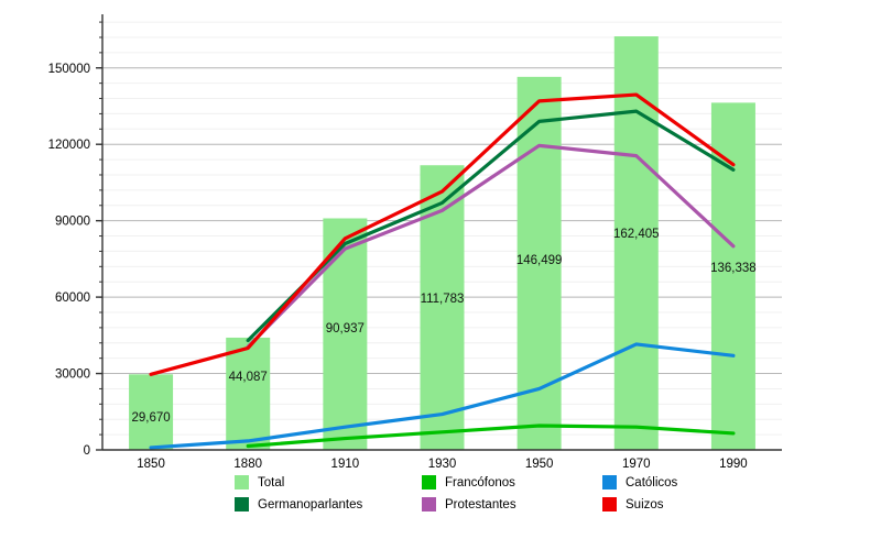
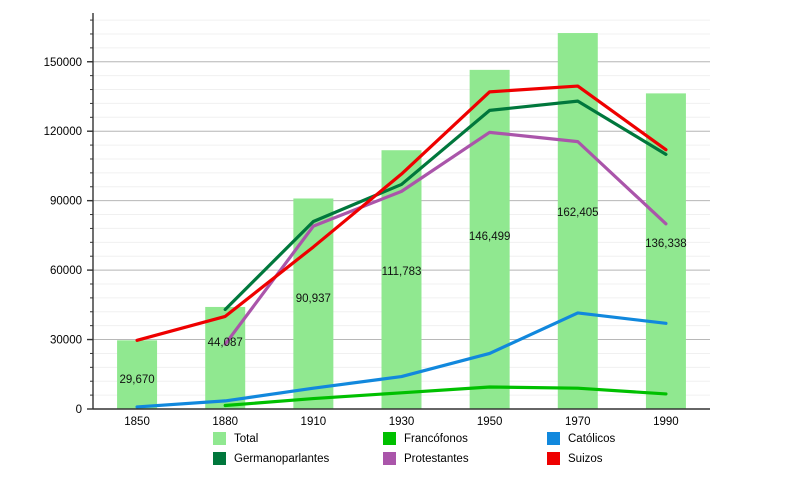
Protestantes/1880: 40000 -> 28000
Suizos/1910: 83000 -> 70000
